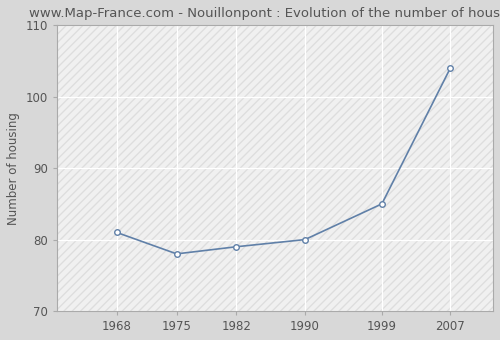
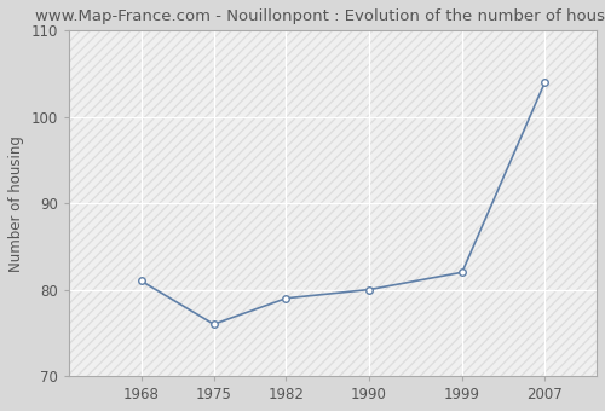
1975: 78 -> 76
1999: 85 -> 82
